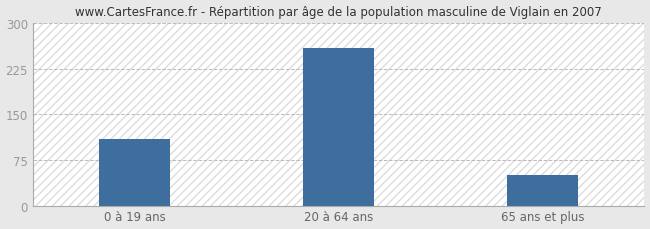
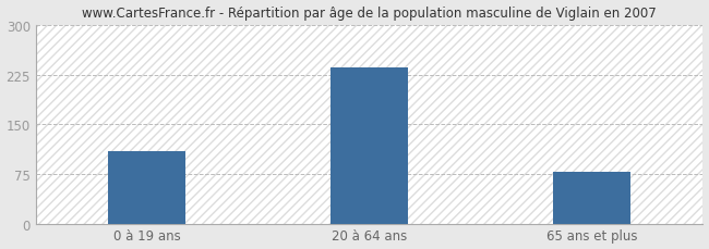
20 à 64 ans: 258 -> 236
65 ans et plus: 50 -> 78
